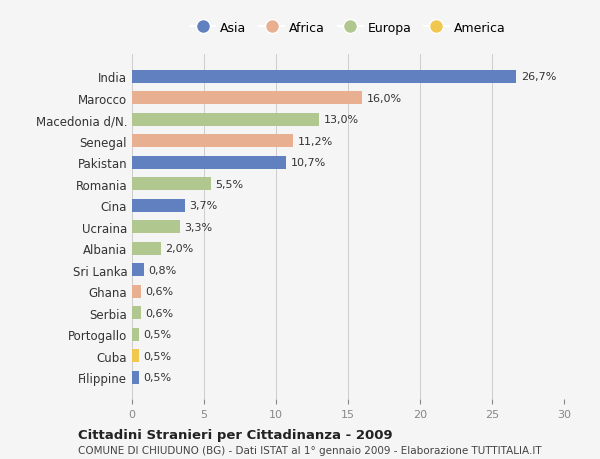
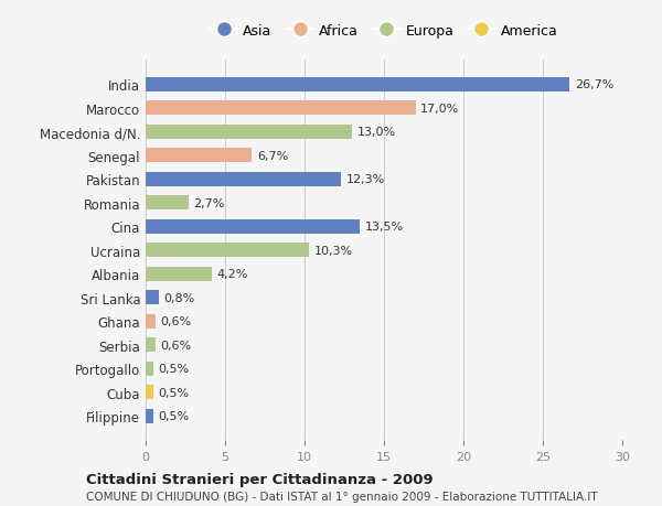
Marocco: 16,0% -> 17,0%
Senegal: 11,2% -> 6,7%
Pakistan: 10,7% -> 12,3%
Romania: 5,5% -> 2,7%
Cina: 3,7% -> 13,5%
Ucraina: 3,3% -> 10,3%
Albania: 2,0% -> 4,2%
